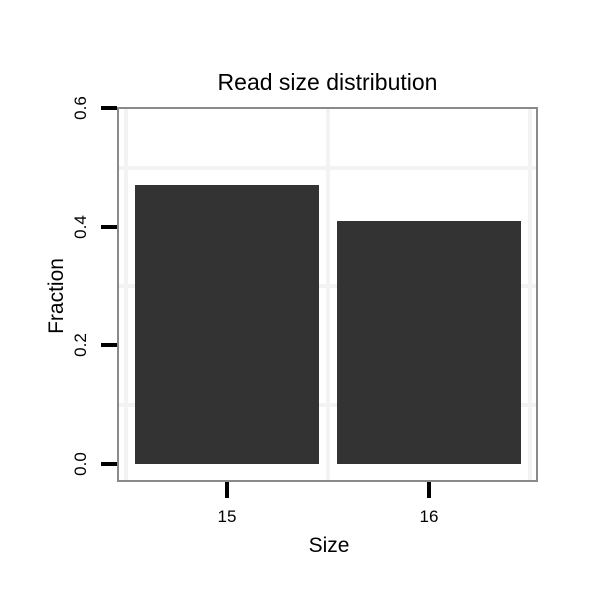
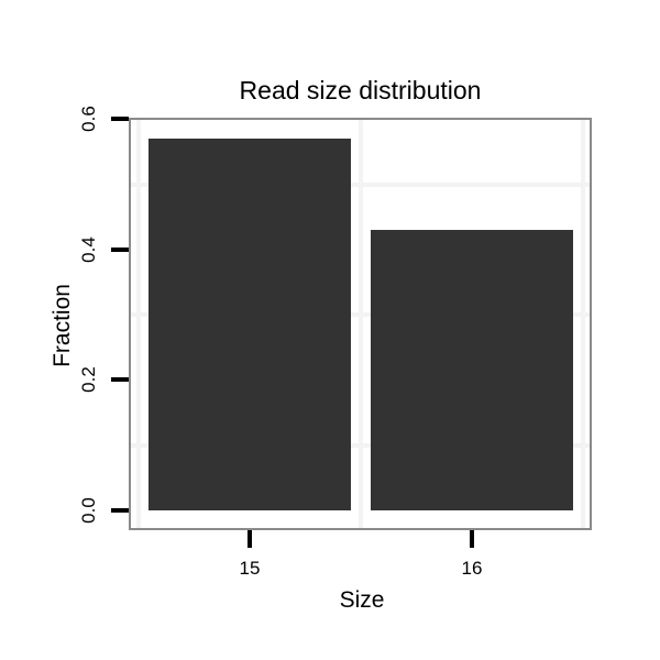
15: 0.47 -> 0.57
16: 0.41 -> 0.43
